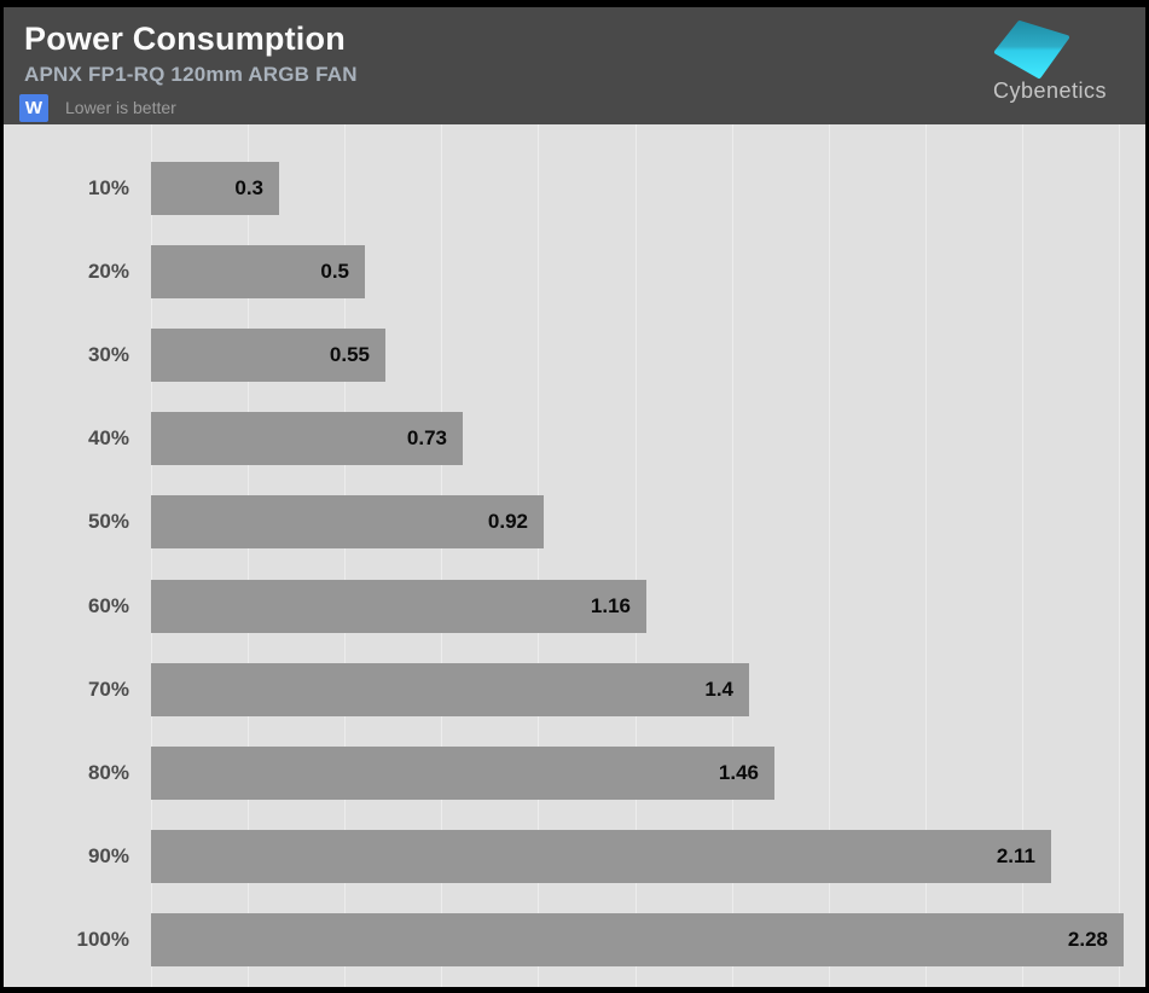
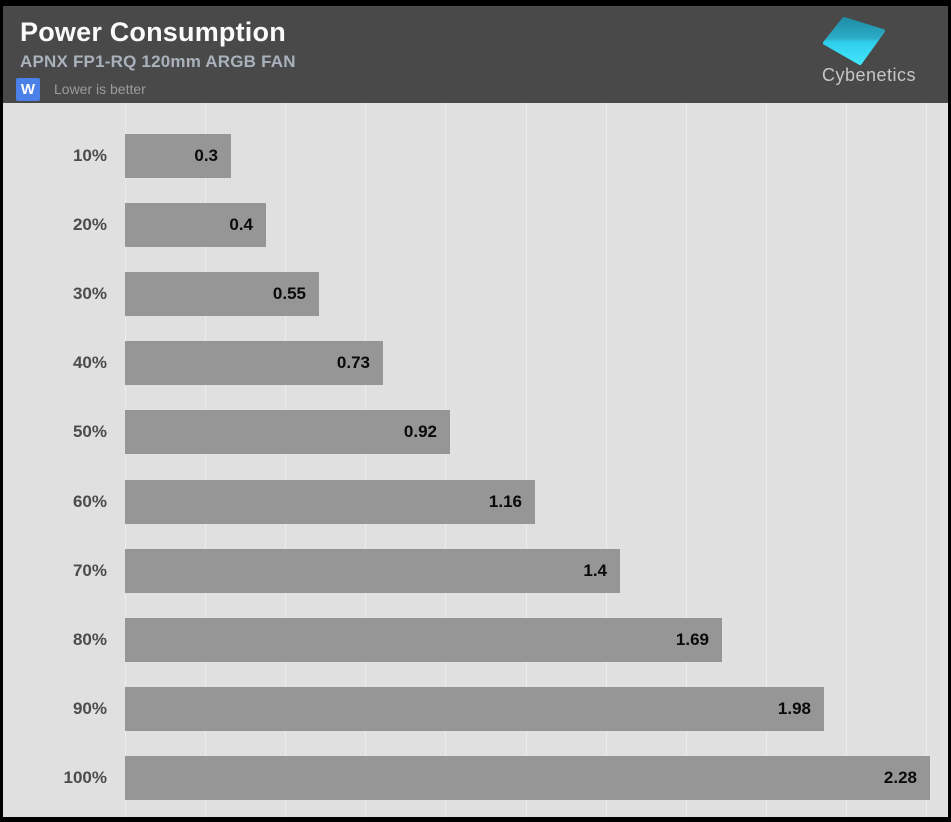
20%: 0.5 -> 0.4
80%: 1.46 -> 1.69
90%: 2.11 -> 1.98
